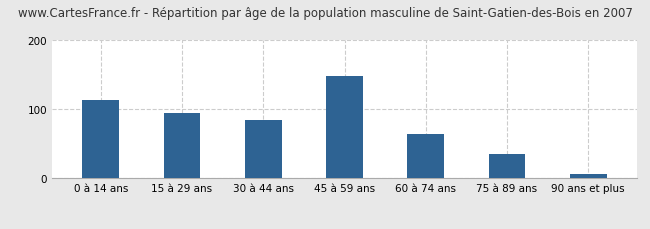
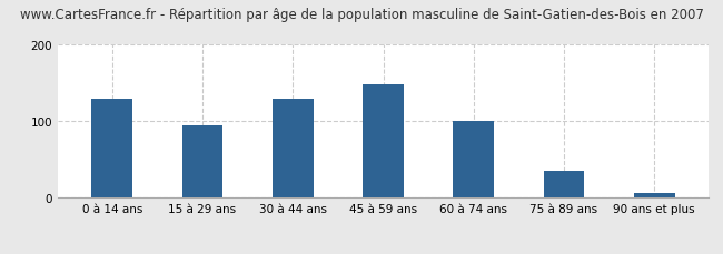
0 à 14 ans: 114 -> 130
30 à 44 ans: 84 -> 130
60 à 74 ans: 64 -> 101
